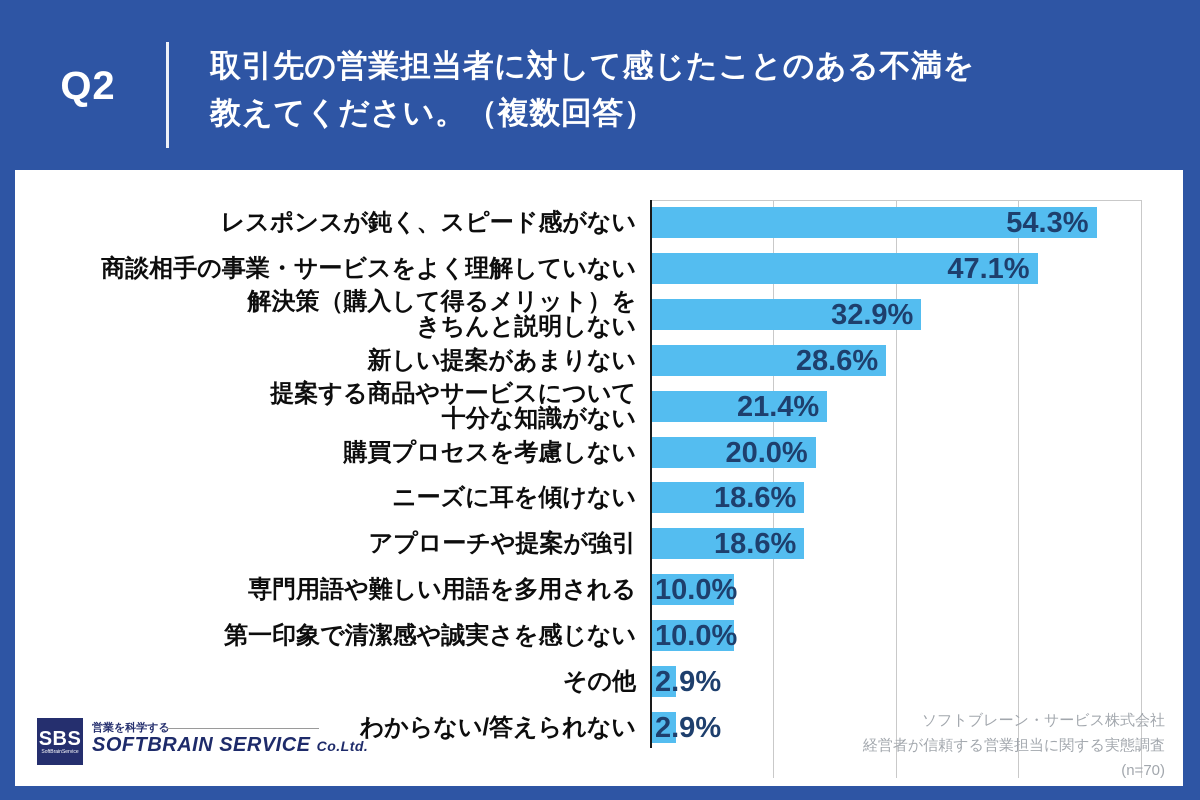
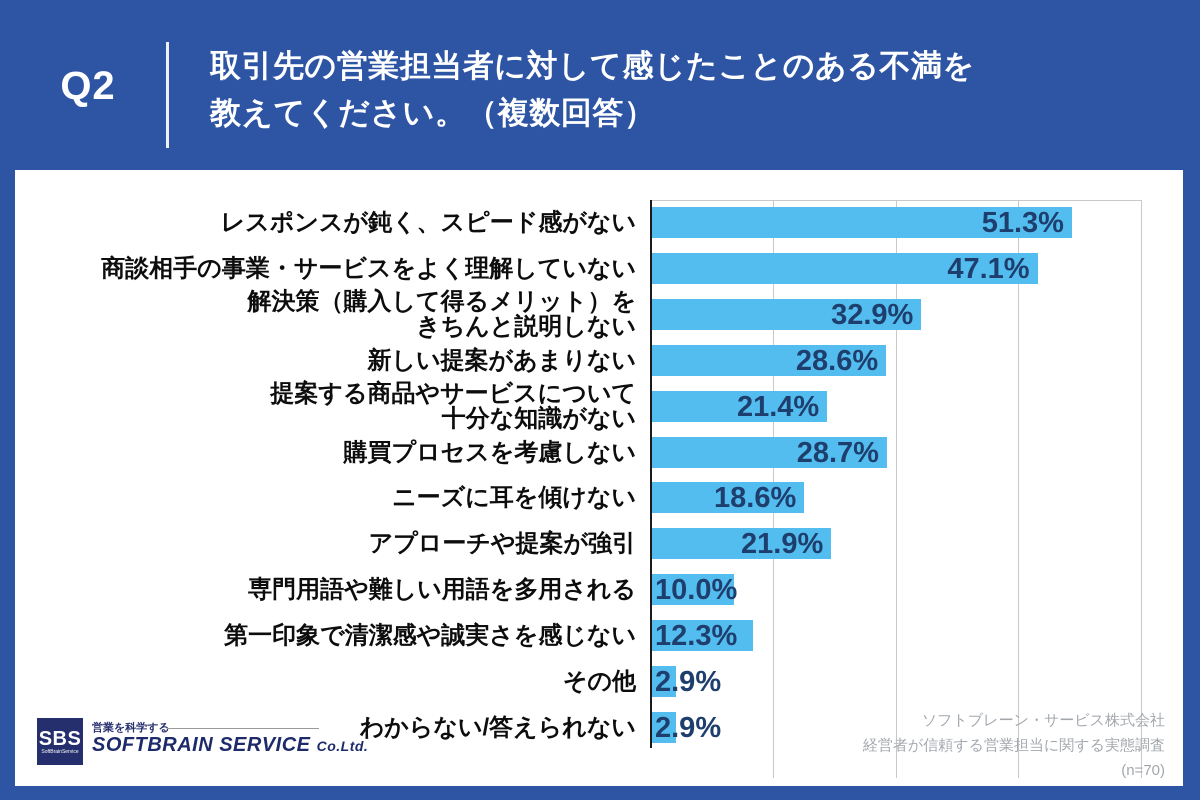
レスポンスが鈍く、スピード感がない: 54.3% -> 51.3%
購買プロセスを考慮しない: 20.0% -> 28.7%
アプローチや提案が強引: 18.6% -> 21.9%
第一印象で清潔感や誠実さを感じない: 10.0% -> 12.3%
